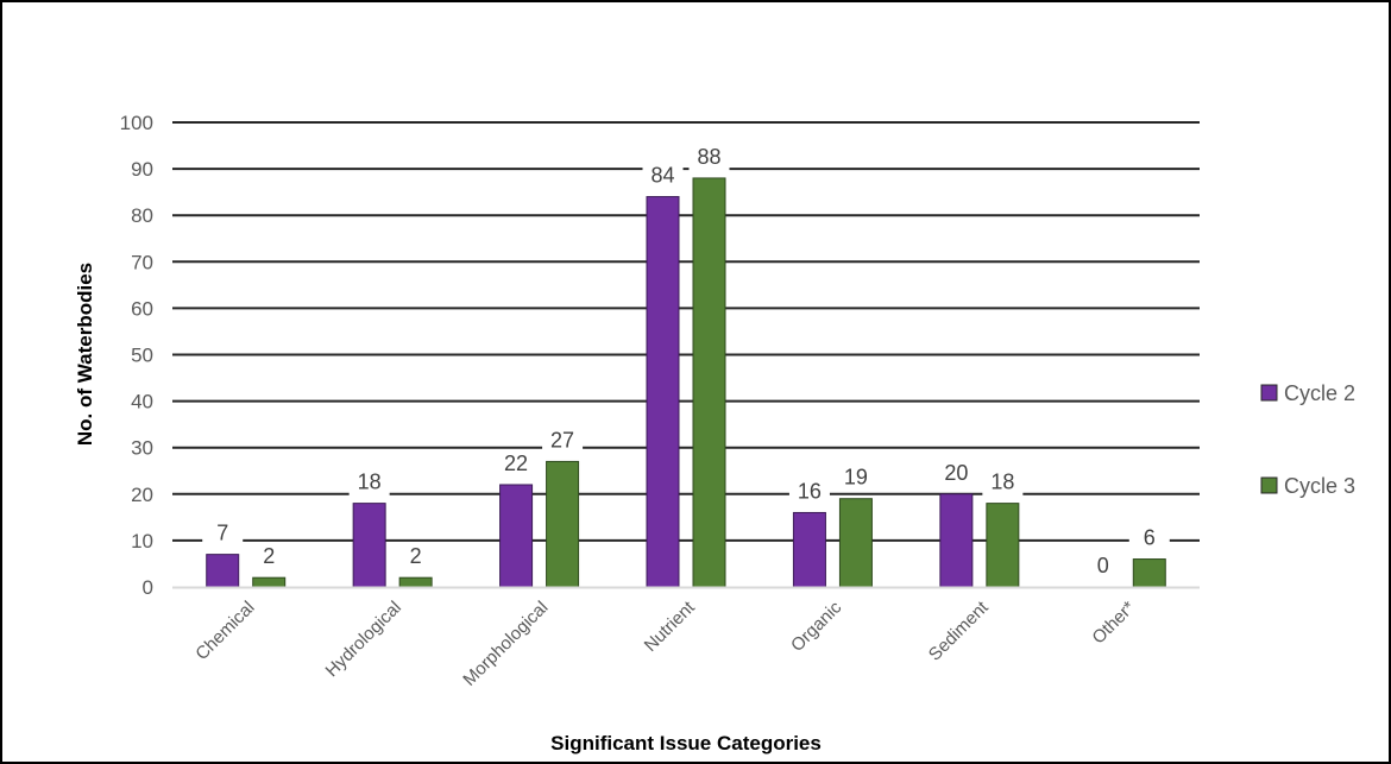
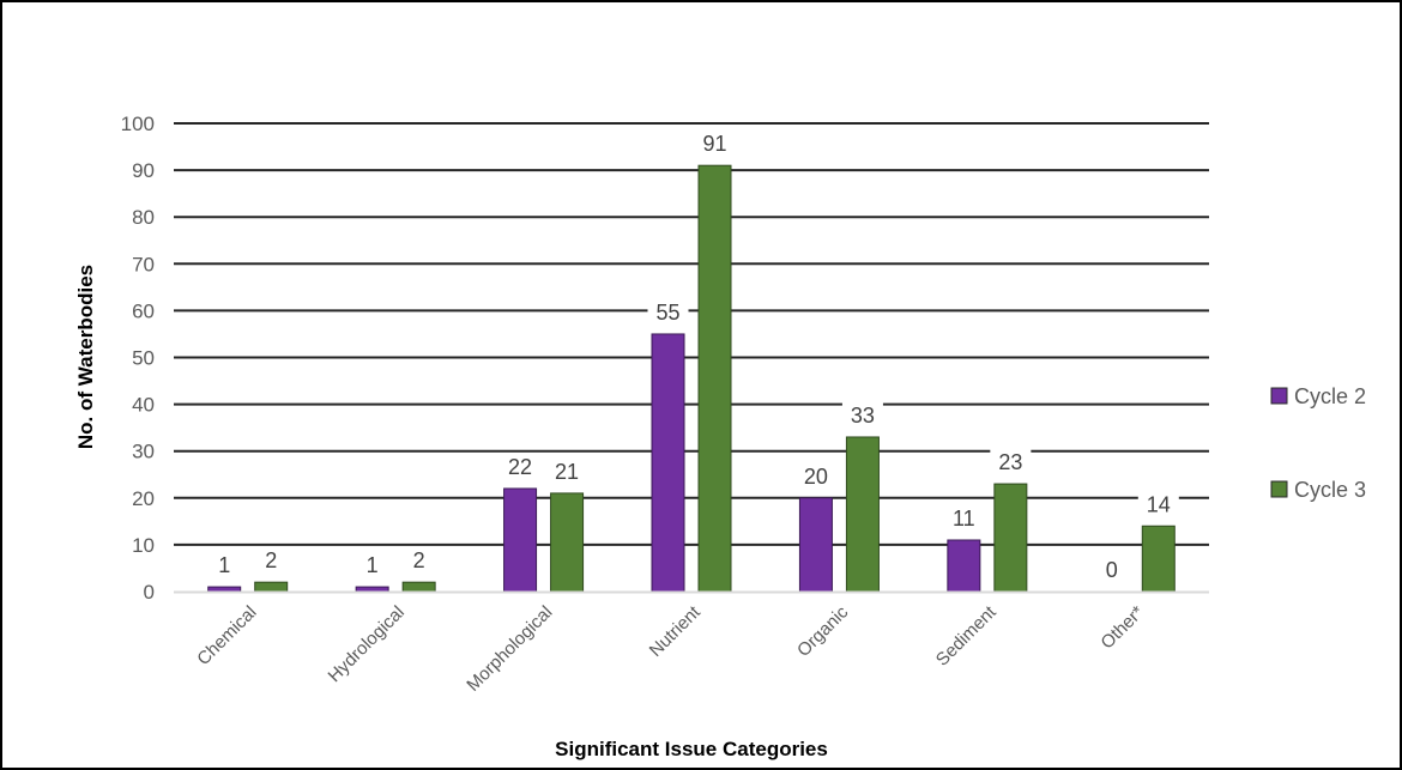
Cycle 2/Chemical: 7 -> 1
Cycle 2/Hydrological: 18 -> 1
Cycle 3/Morphological: 27 -> 21
Cycle 2/Nutrient: 84 -> 55
Cycle 3/Nutrient: 88 -> 91
Cycle 2/Organic: 16 -> 20
Cycle 3/Organic: 19 -> 33
Cycle 2/Sediment: 20 -> 11
Cycle 3/Sediment: 18 -> 23
Cycle 3/Other*: 6 -> 14
